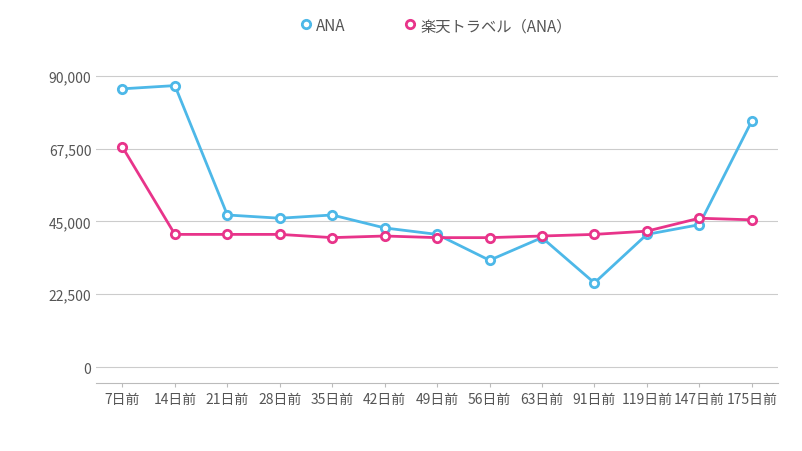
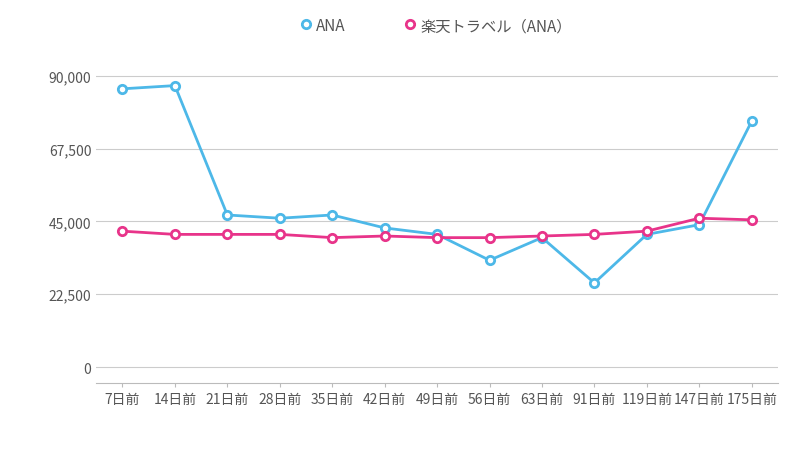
楽天トラベル（ANA）/7日前: 68,000 -> 42,000
